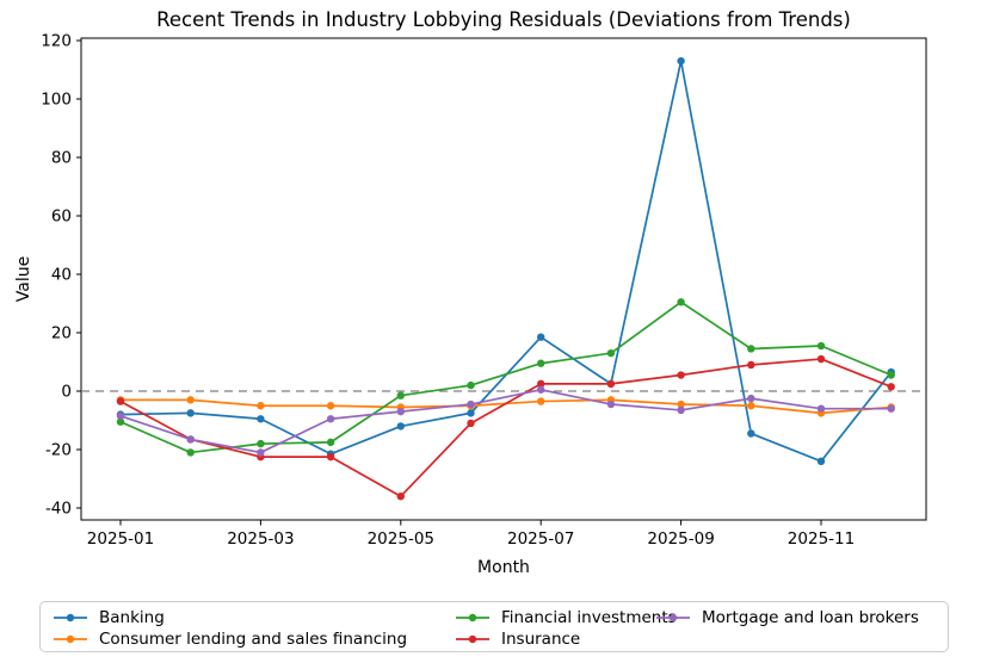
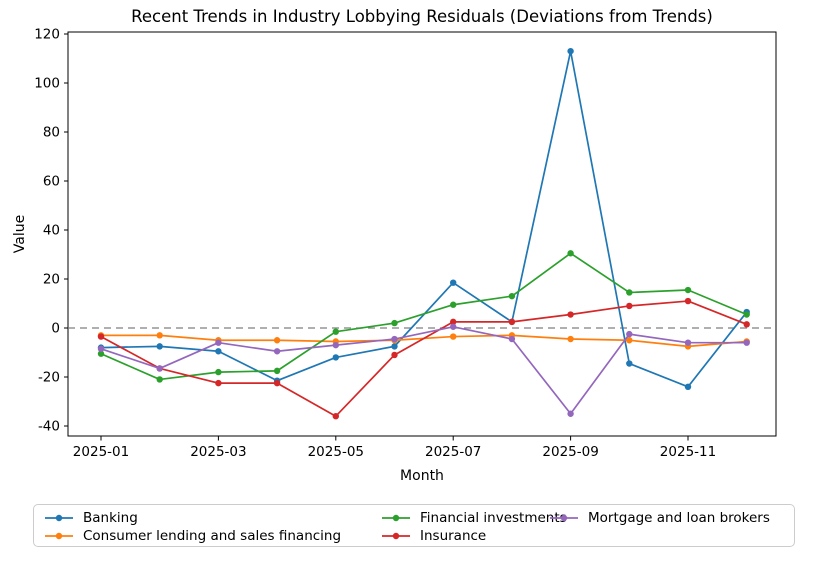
Mortgage and loan brokers/2025-03: -21 -> -6
Mortgage and loan brokers/2025-09: -6 -> -35
